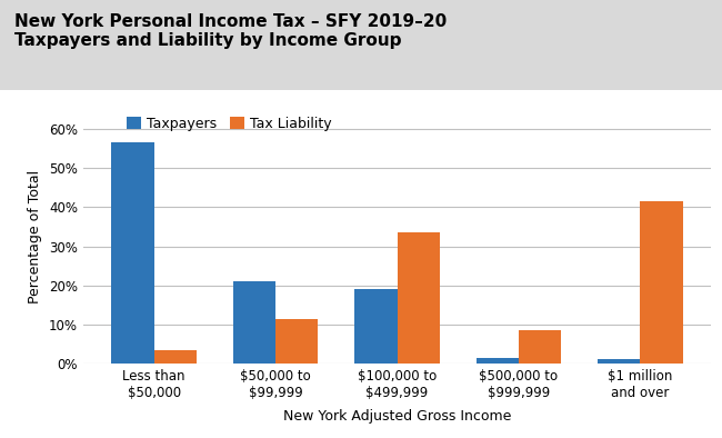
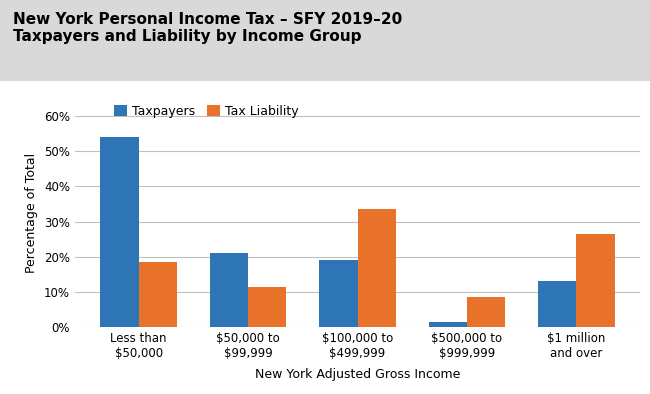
Taxpayers/Less than $50,000: 56.5% -> 54.0%
Tax Liability/Less than $50,000: 3.5% -> 18.5%
Taxpayers/$1 million and over: 1.2% -> 13.0%
Tax Liability/$1 million and over: 41.5% -> 26.5%
